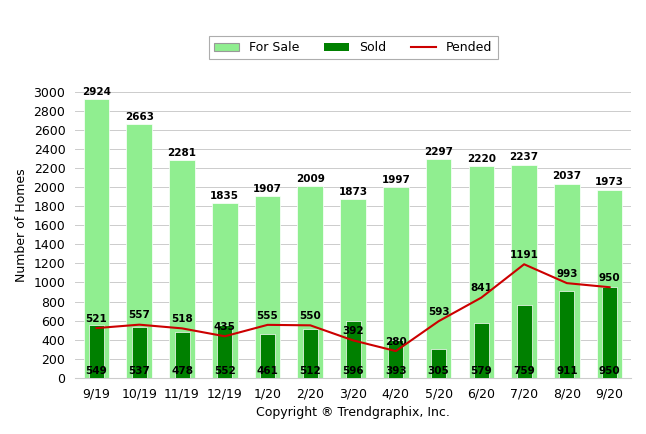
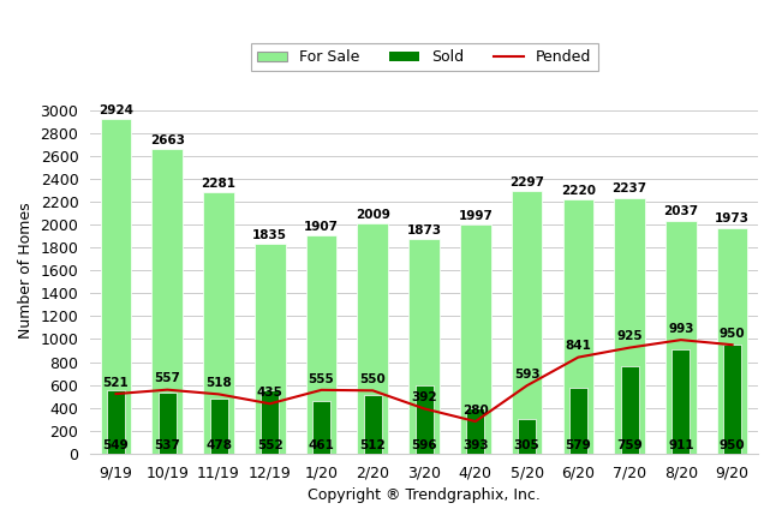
Pended/7/20: 1191 -> 925
